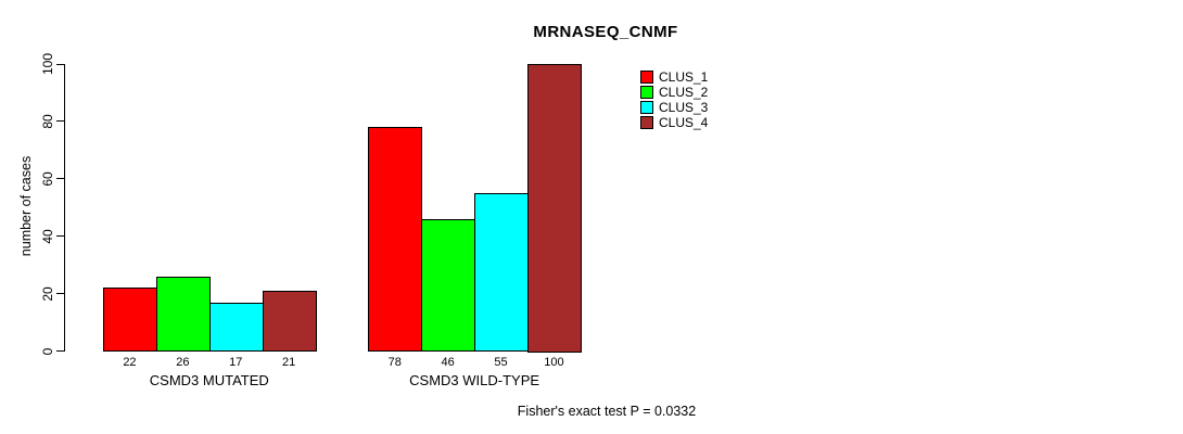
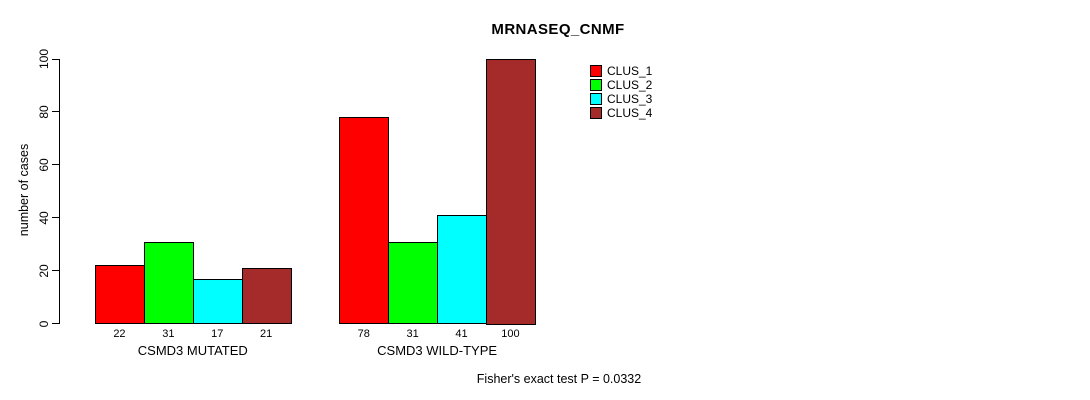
CLUS_2/CSMD3 MUTATED: 26 -> 31
CLUS_2/CSMD3 WILD-TYPE: 46 -> 31
CLUS_3/CSMD3 WILD-TYPE: 55 -> 41
